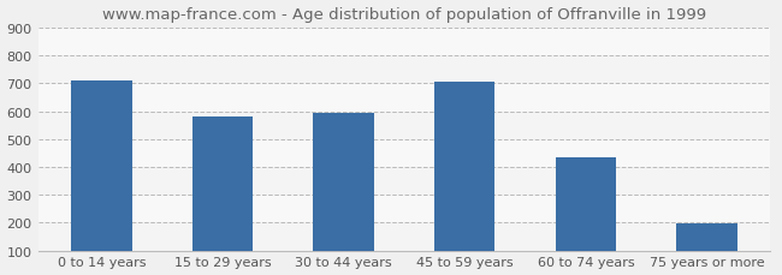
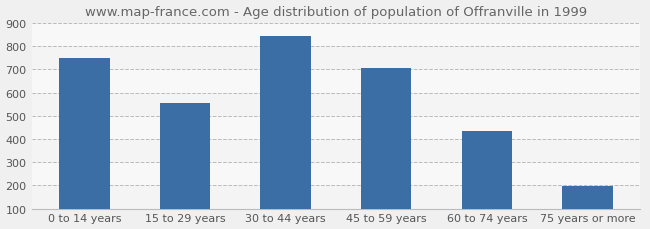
0 to 14 years: 710 -> 748
15 to 29 years: 580 -> 553
30 to 44 years: 595 -> 843
